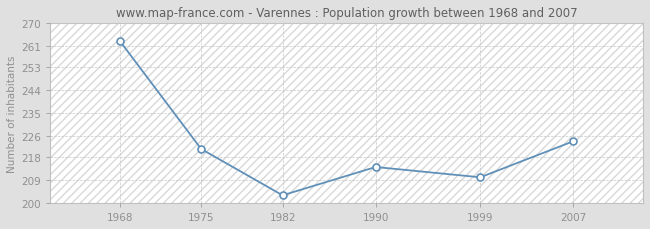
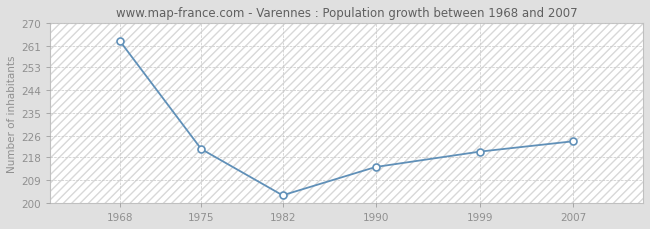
1999: 210 -> 220
